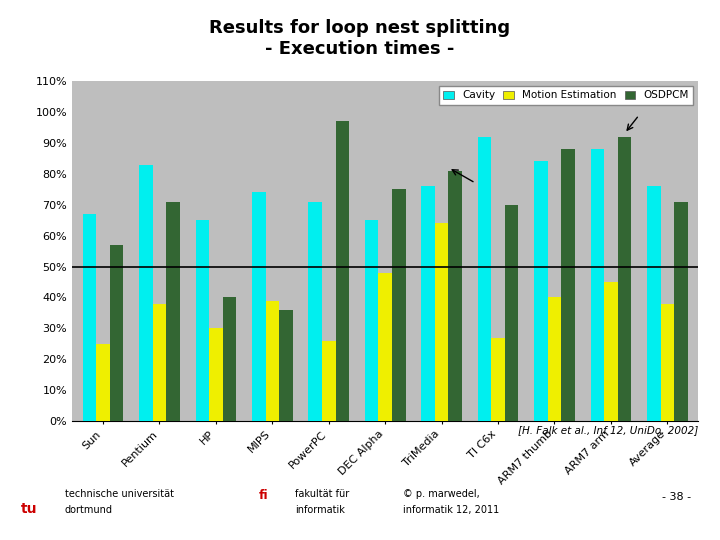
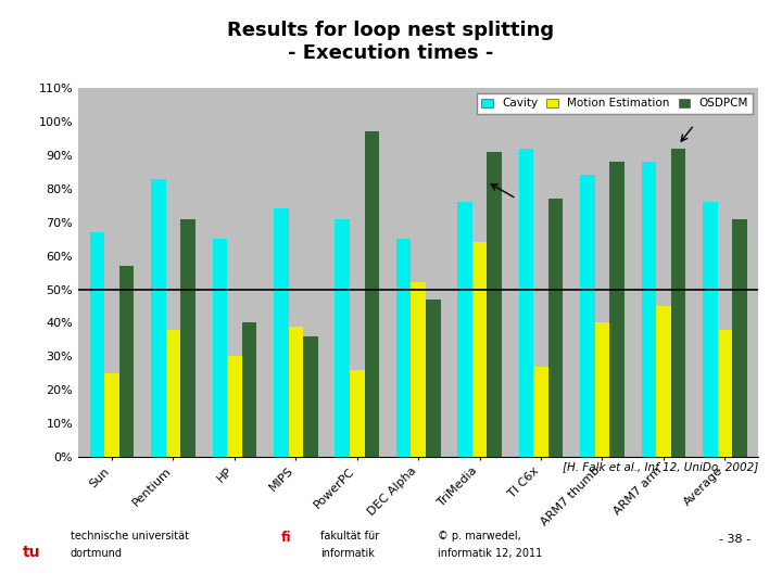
Motion Estimation/DEC Alpha: 48% -> 52%
OSDPCM/DEC Alpha: 75% -> 47%
OSDPCM/TriMedia: 81% -> 91%
OSDPCM/TI C6x: 70% -> 77%
